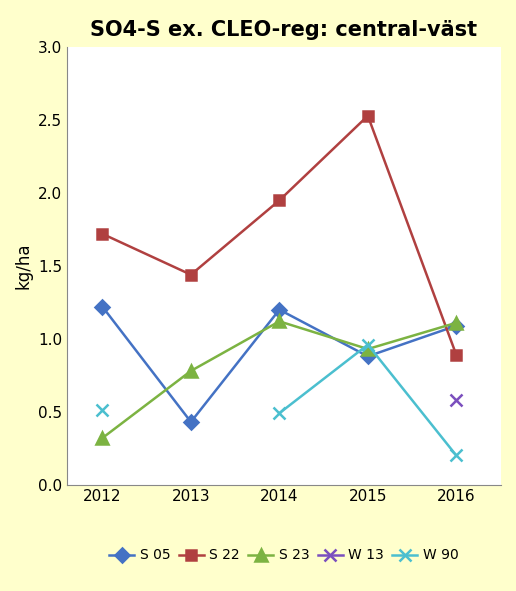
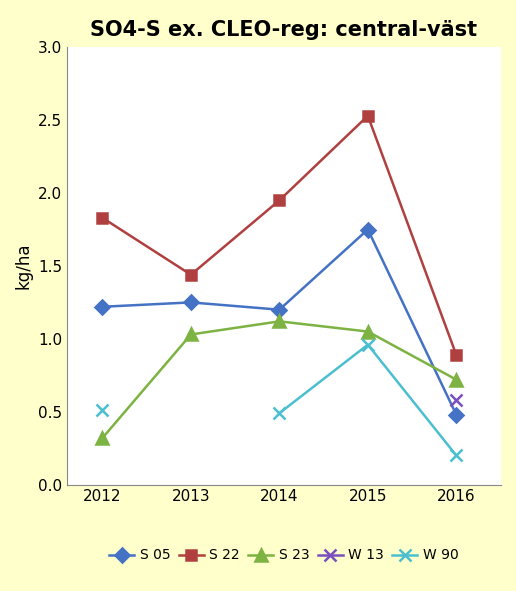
S 22/2012: 1.72 -> 1.83
S 05/2013: 0.43 -> 1.25
S 23/2013: 0.78 -> 1.03
S 05/2015: 0.88 -> 1.75
S 23/2015: 0.93 -> 1.05
S 05/2016: 1.09 -> 0.48
S 23/2016: 1.11 -> 0.72
